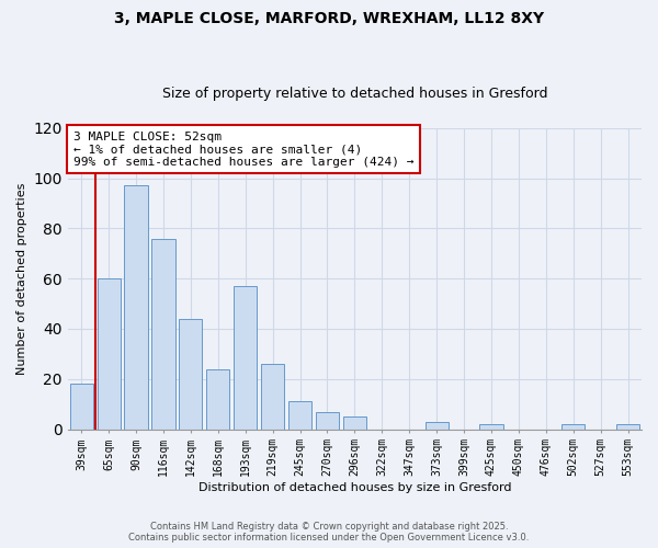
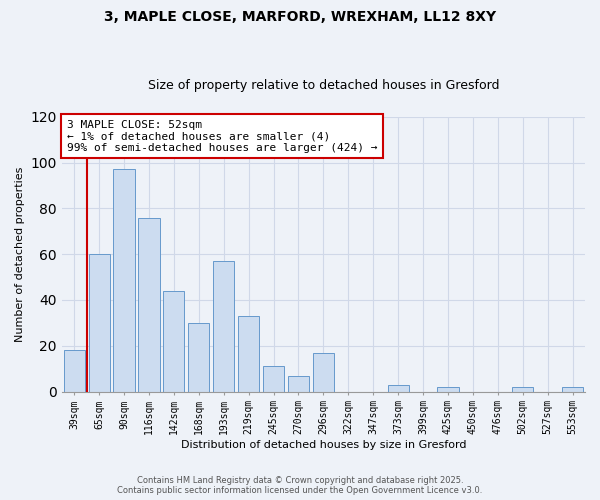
168sqm: 24 -> 30
219sqm: 26 -> 33
296sqm: 5 -> 17
